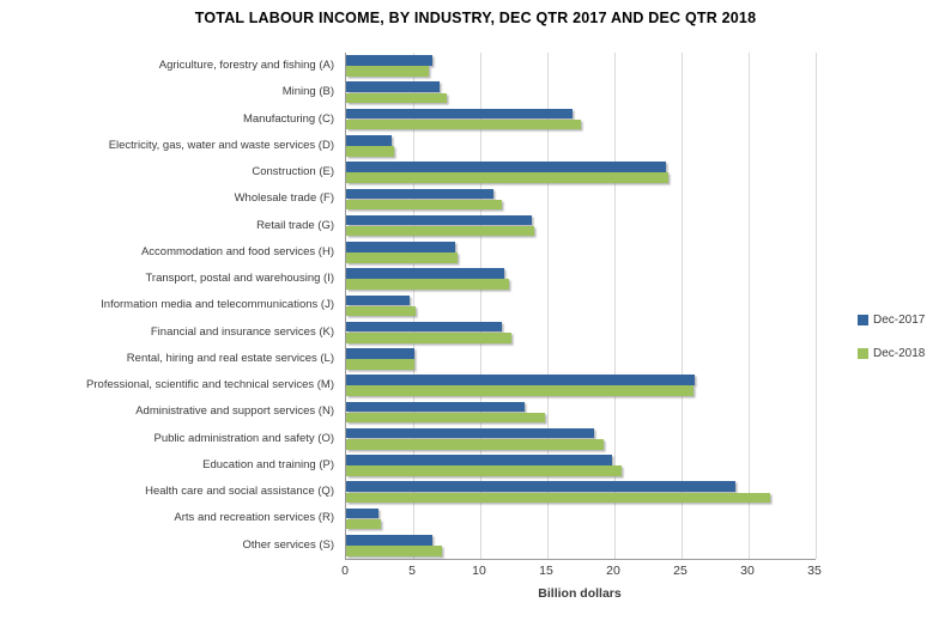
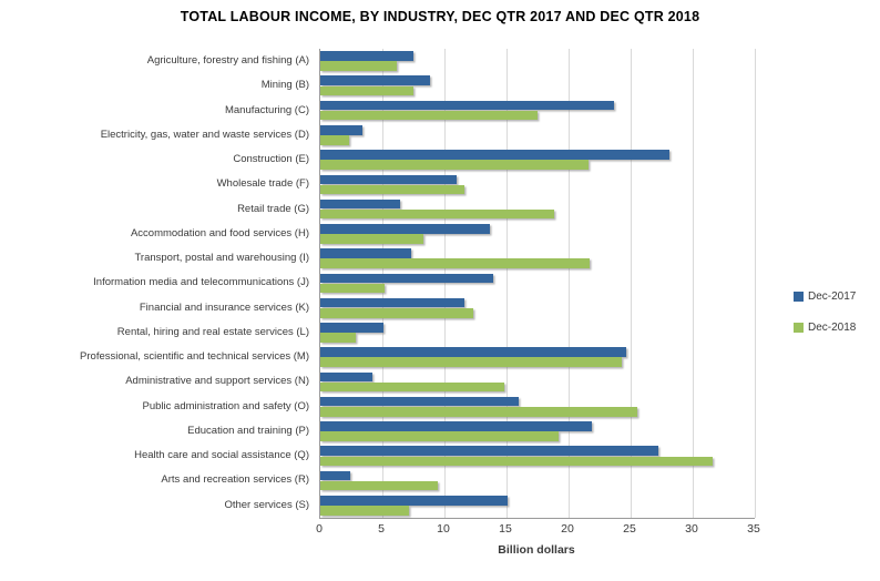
Dec-2017/Agriculture, forestry and fishing (A): 6.4 -> 7.5
Dec-2017/Mining (B): 7.0 -> 8.8
Dec-2017/Manufacturing (C): 16.9 -> 23.7
Dec-2018/Electricity, gas, water and waste services (D): 3.6 -> 2.3
Dec-2017/Construction (E): 23.8 -> 28.1
Dec-2018/Construction (E): 24.0 -> 21.6
Dec-2017/Retail trade (G): 13.8 -> 6.4
Dec-2018/Retail trade (G): 14.0 -> 18.8
Dec-2017/Accommodation and food services (H): 8.1 -> 13.7
Dec-2017/Transport, postal and warehousing (I): 11.8 -> 7.3
Dec-2018/Transport, postal and warehousing (I): 12.1 -> 21.7
Dec-2017/Information media and telecommunications (J): 4.7 -> 13.9
Dec-2018/Rental, hiring and real estate services (L): 5.1 -> 2.9
Dec-2017/Professional, scientific and technical services (M): 26.0 -> 24.6
Dec-2018/Professional, scientific and technical services (M): 25.9 -> 24.3
Dec-2017/Administrative and support services (N): 13.3 -> 4.2
Dec-2017/Public administration and safety (O): 18.5 -> 16.0
Dec-2018/Public administration and safety (O): 19.2 -> 25.5
Dec-2017/Education and training (P): 19.8 -> 21.9
Dec-2018/Education and training (P): 20.5 -> 19.2
Dec-2017/Health care and social assistance (Q): 29.0 -> 27.2
Dec-2018/Arts and recreation services (R): 2.6 -> 9.5
Dec-2017/Other services (S): 6.4 -> 15.1
